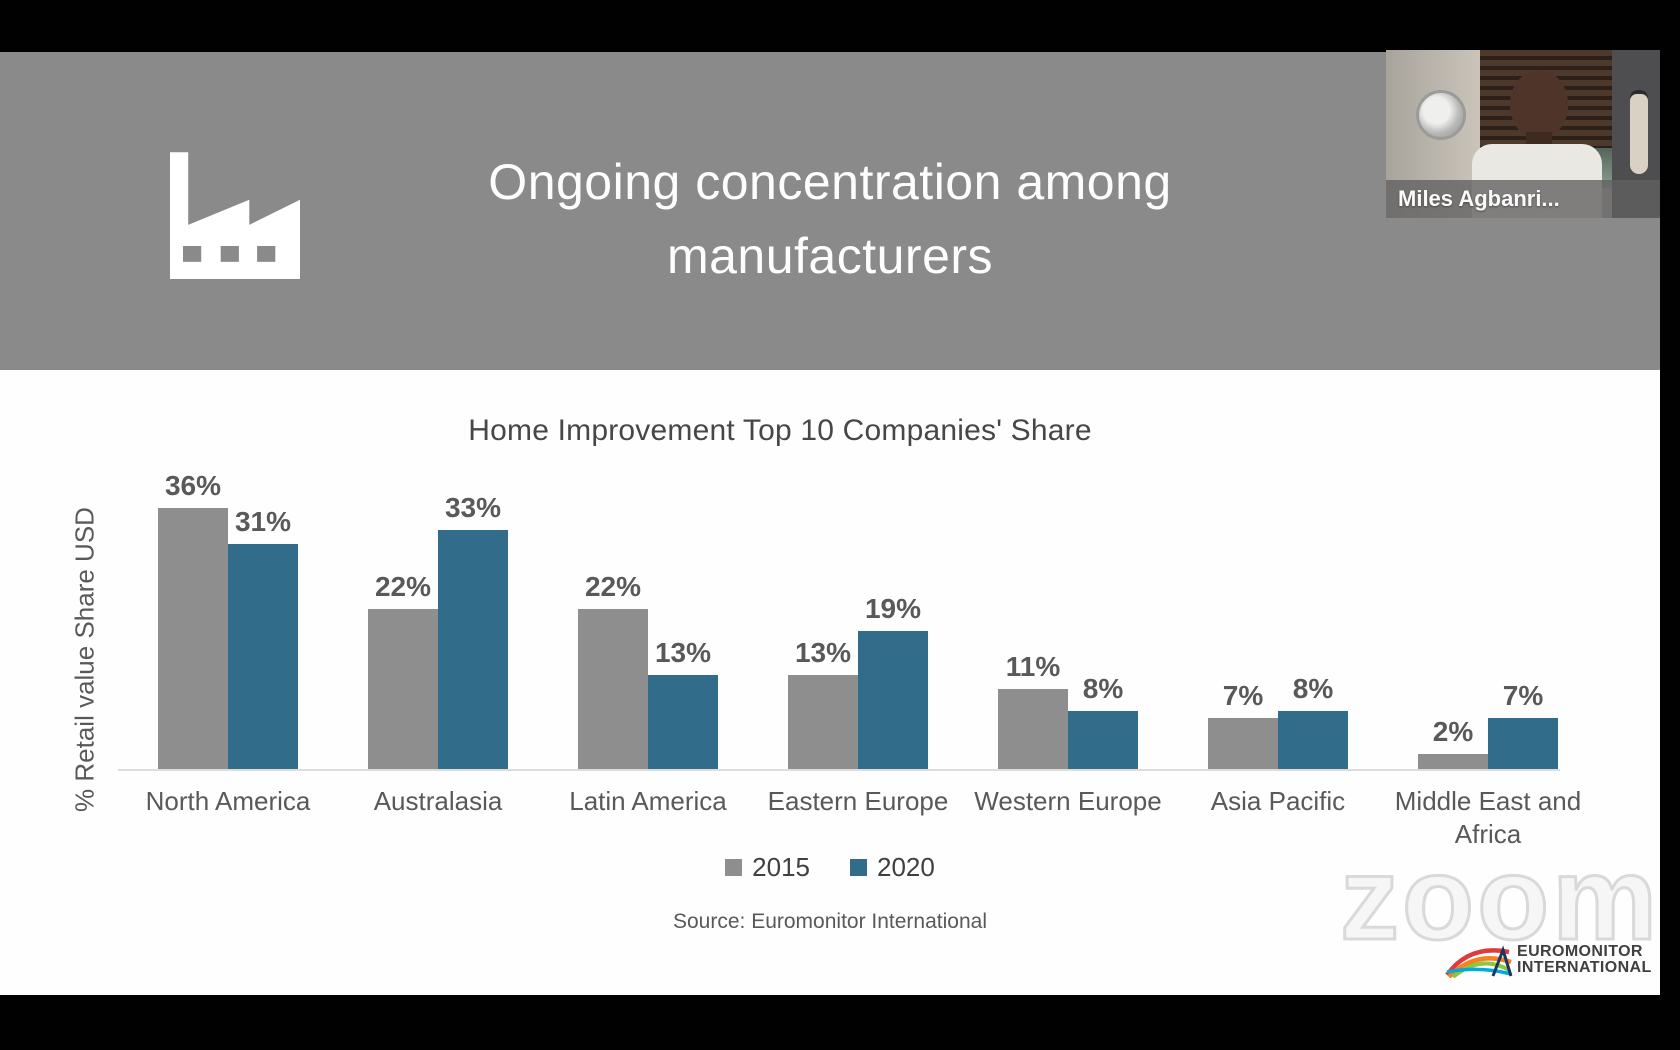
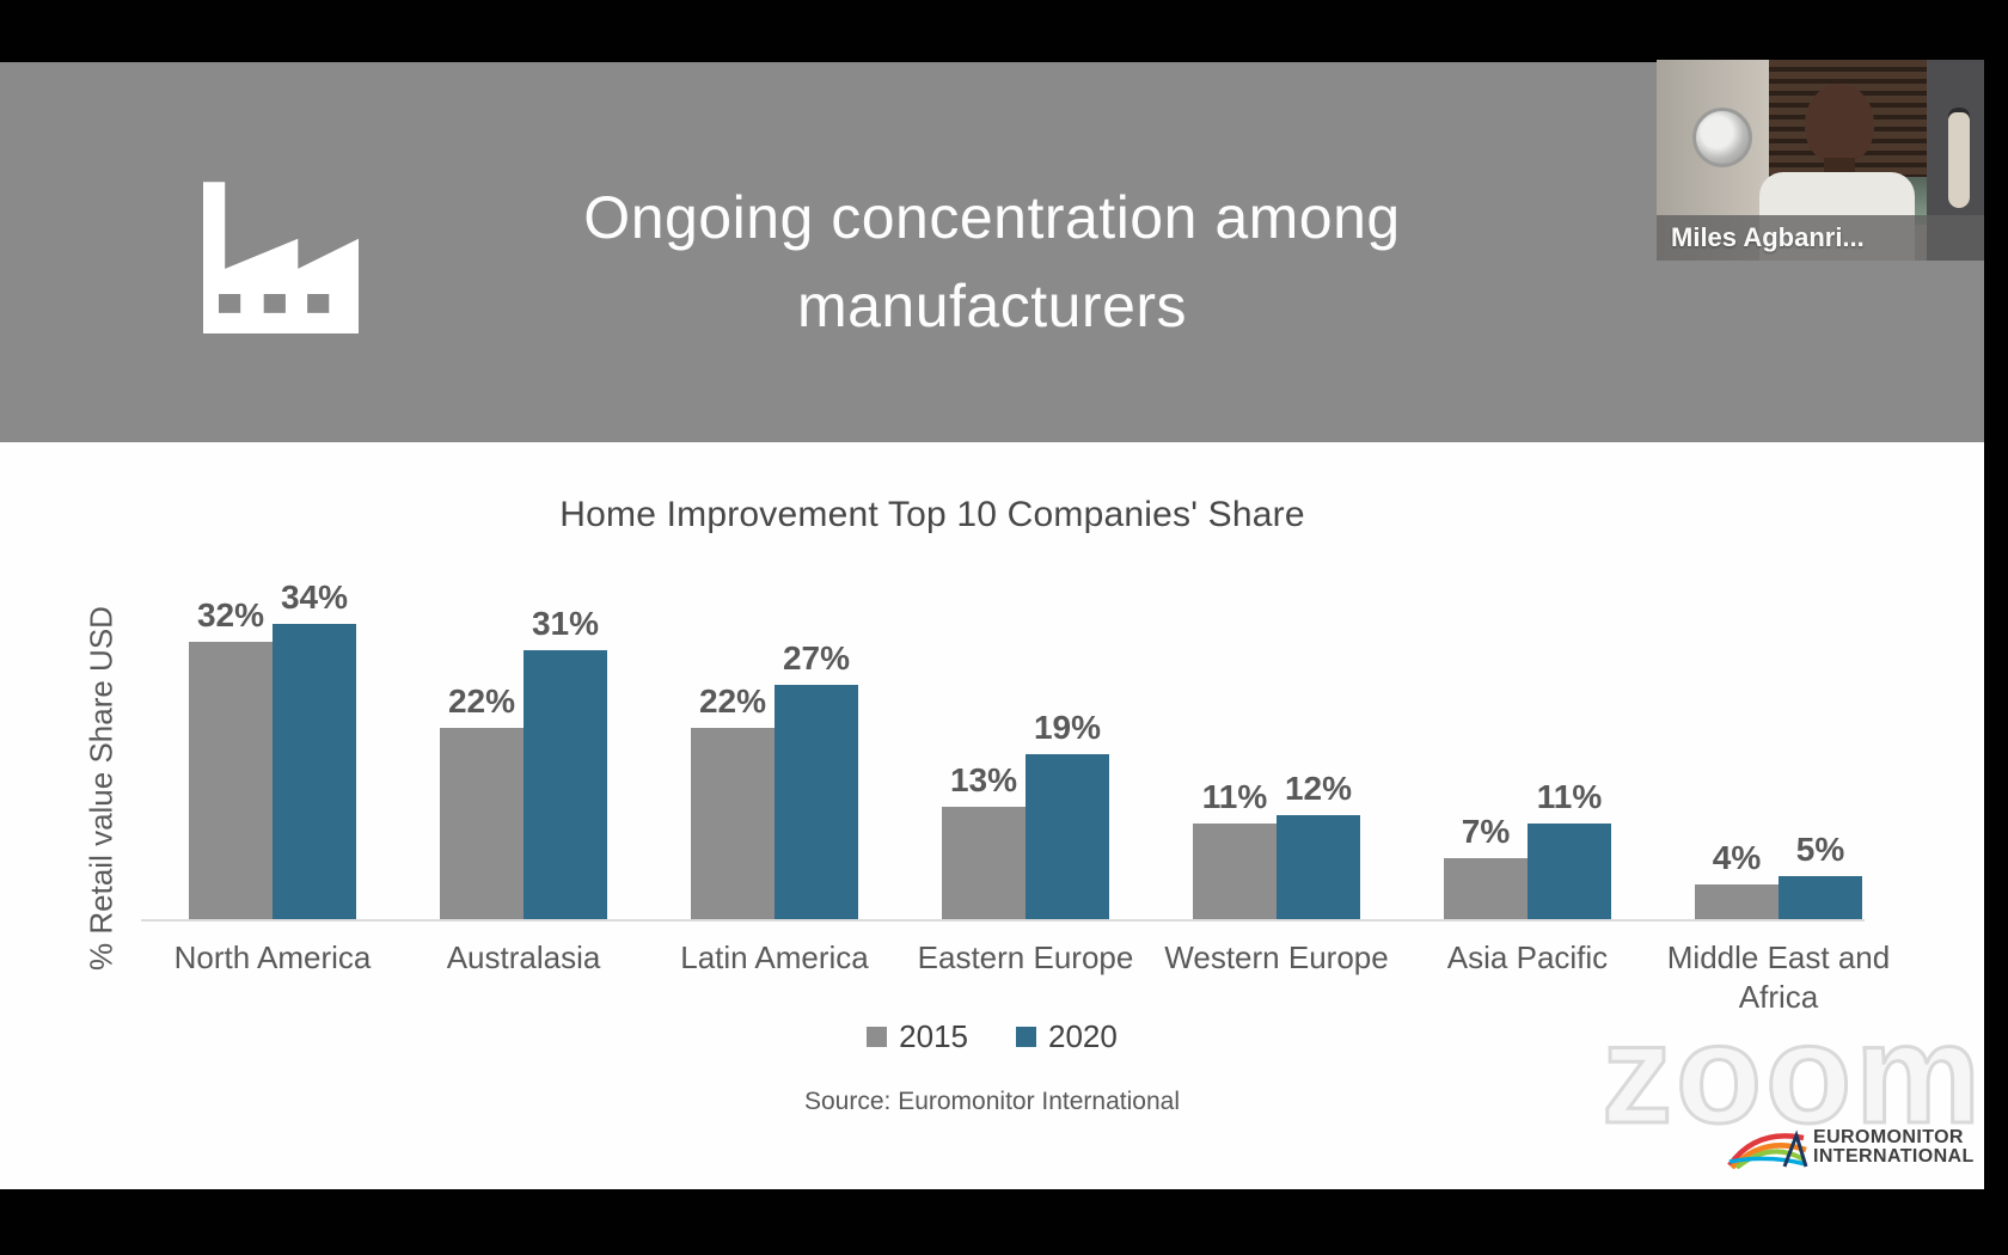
2015/North America: 36% -> 32%
2020/North America: 31% -> 34%
2020/Australasia: 33% -> 31%
2020/Latin America: 13% -> 27%
2020/Western Europe: 8% -> 12%
2020/Asia Pacific: 8% -> 11%
2015/Middle East and Africa: 2% -> 4%
2020/Middle East and Africa: 7% -> 5%
